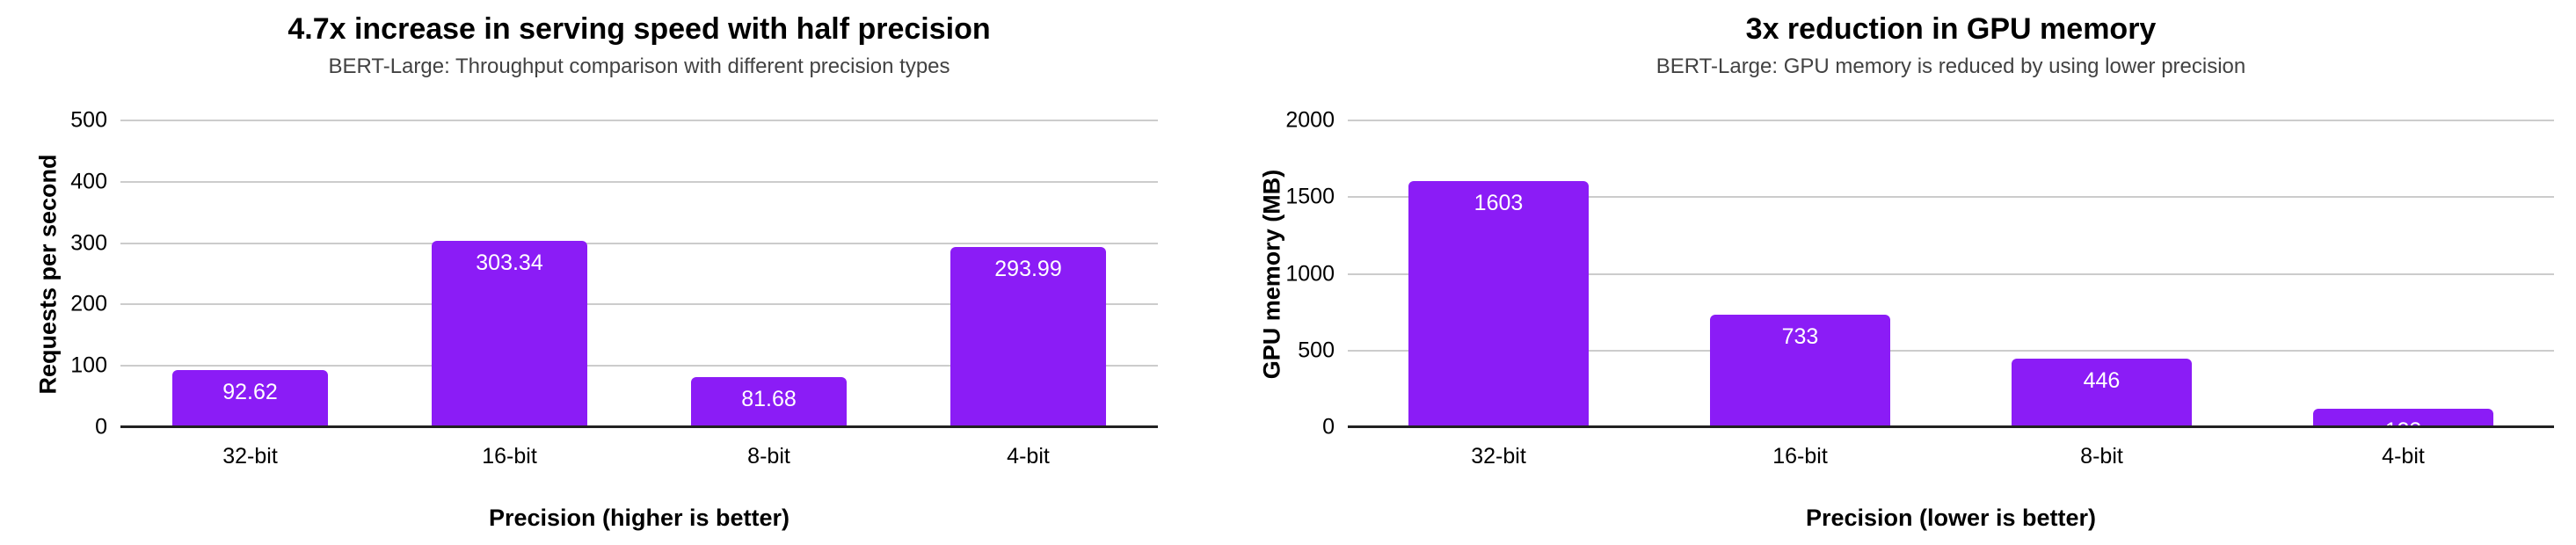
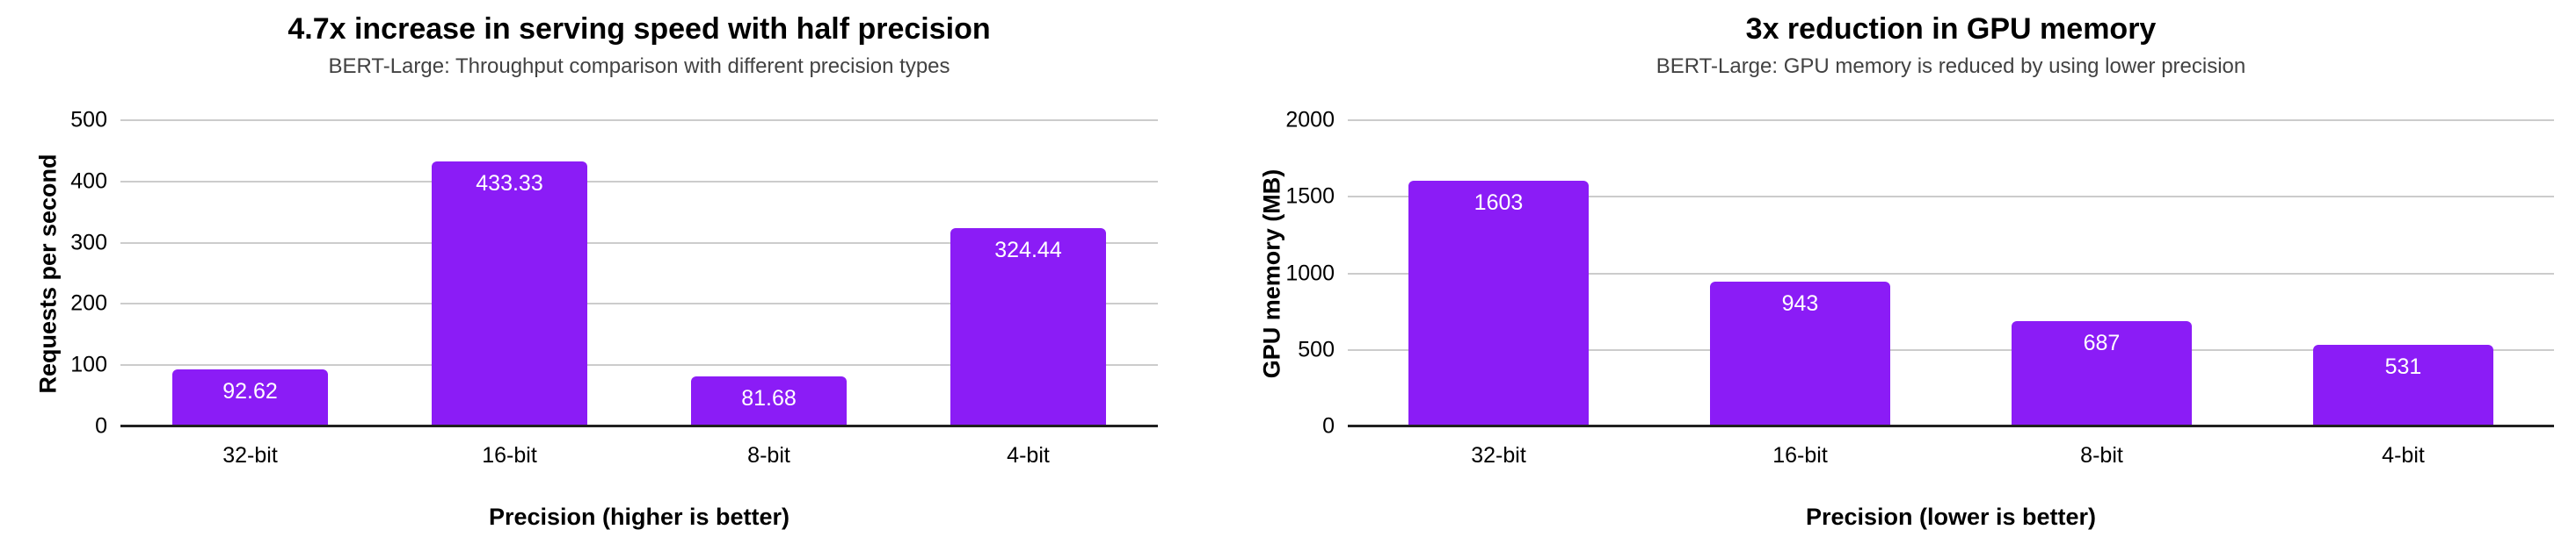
4.7x increase in serving speed with half precision/16-bit: 303.34 -> 433.33
4.7x increase in serving speed with half precision/4-bit: 293.99 -> 324.44
3x reduction in GPU memory/16-bit: 733 -> 943
3x reduction in GPU memory/8-bit: 446 -> 687
3x reduction in GPU memory/4-bit: 123 -> 531
